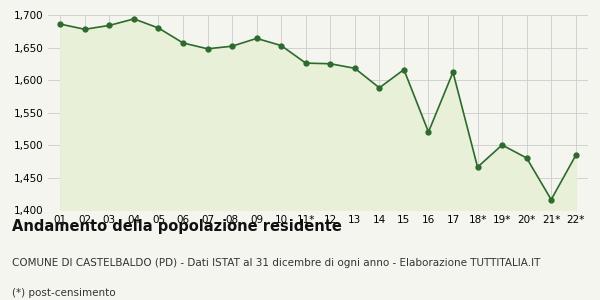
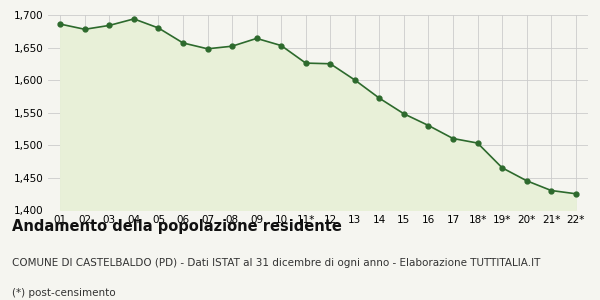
13: 1,618 -> 1,600
14: 1,588 -> 1,572
15: 1,616 -> 1,548
16: 1,520 -> 1,530
17: 1,612 -> 1,510
18*: 1,466 -> 1,503
19*: 1,500 -> 1,465
20*: 1,480 -> 1,445
21*: 1,416 -> 1,430
22*: 1,484 -> 1,425
